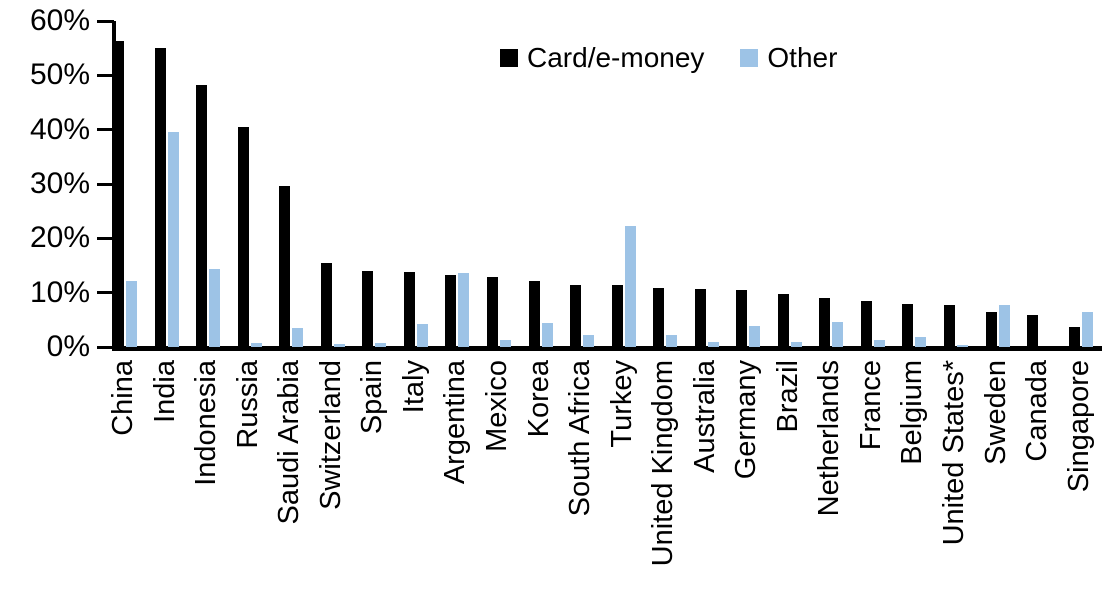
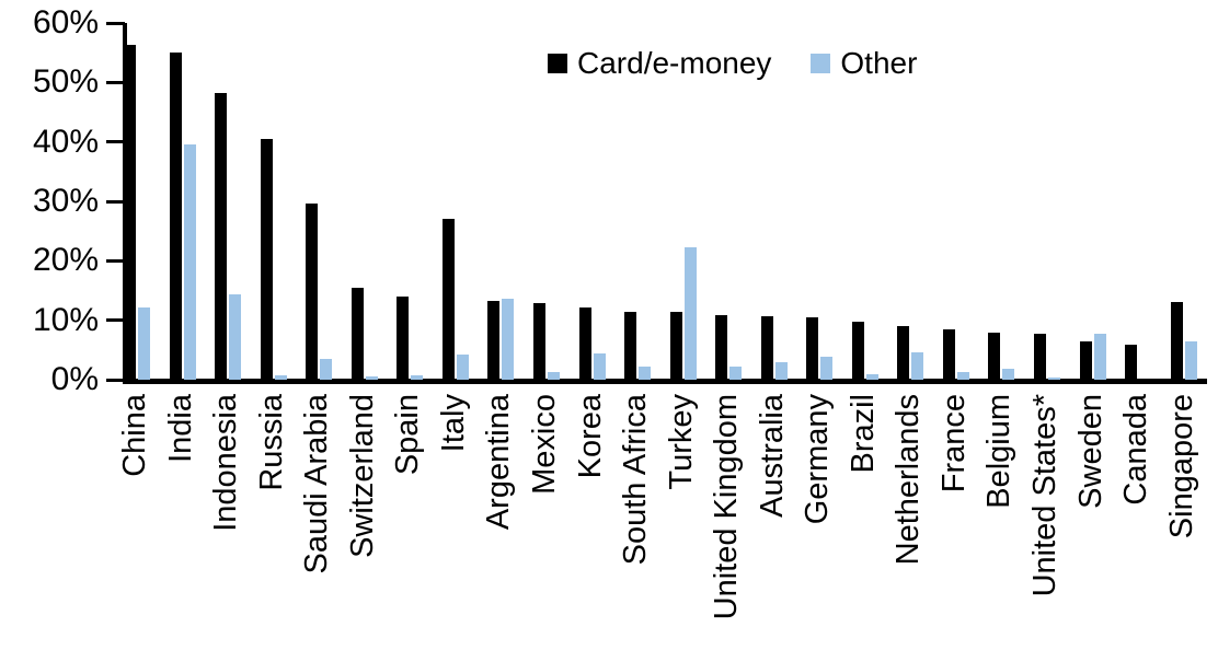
Card/e-money/Italy: 14% -> 27%
Other/Australia: 1% -> 3%
Card/e-money/Singapore: 4% -> 13%
